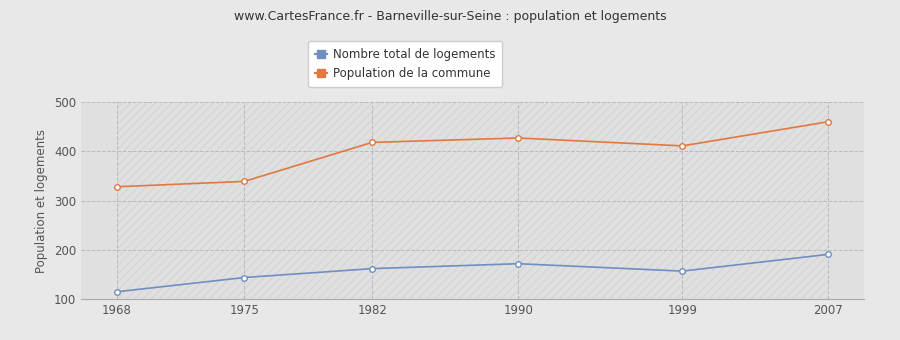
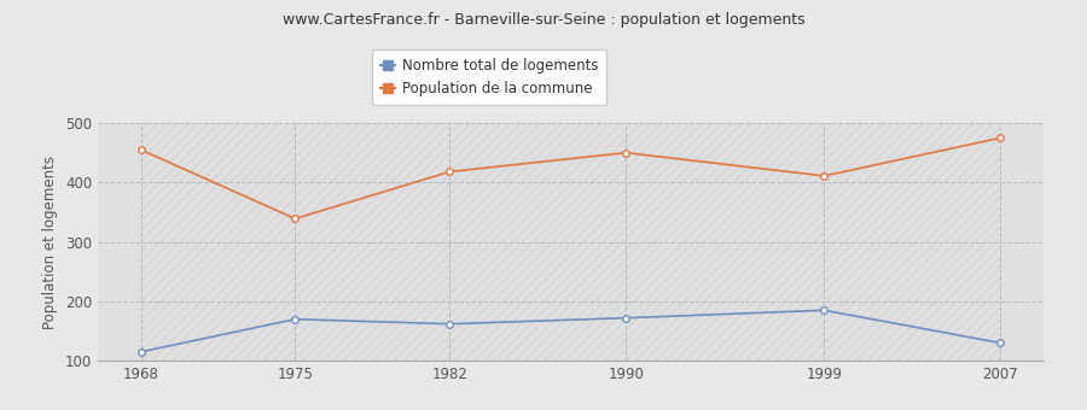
Population de la commune/1968: 328 -> 455
Nombre total de logements/1975: 144 -> 170
Population de la commune/1990: 427 -> 450
Nombre total de logements/1999: 157 -> 185
Nombre total de logements/2007: 191 -> 130
Population de la commune/2007: 460 -> 475
